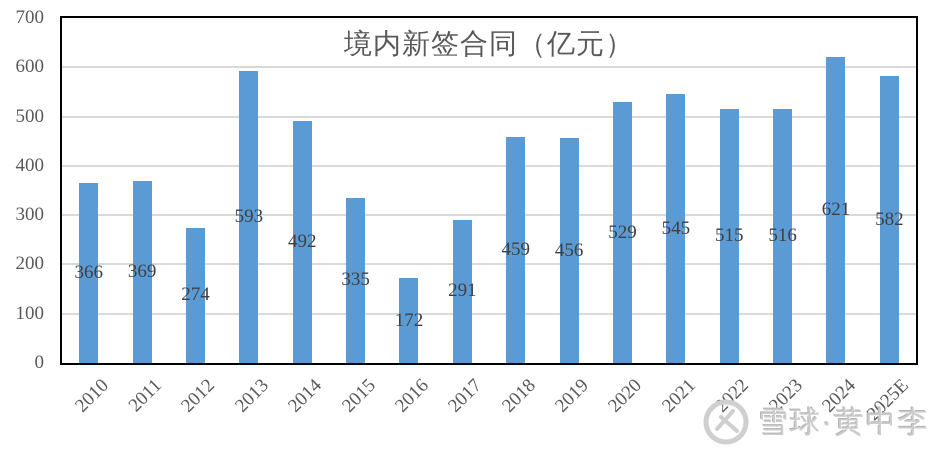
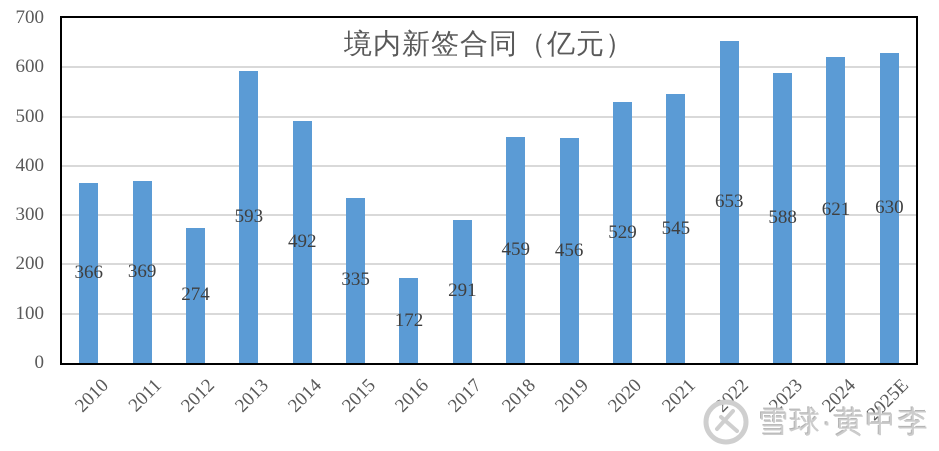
2022: 515 -> 653
2023: 516 -> 588
2025E: 582 -> 630
